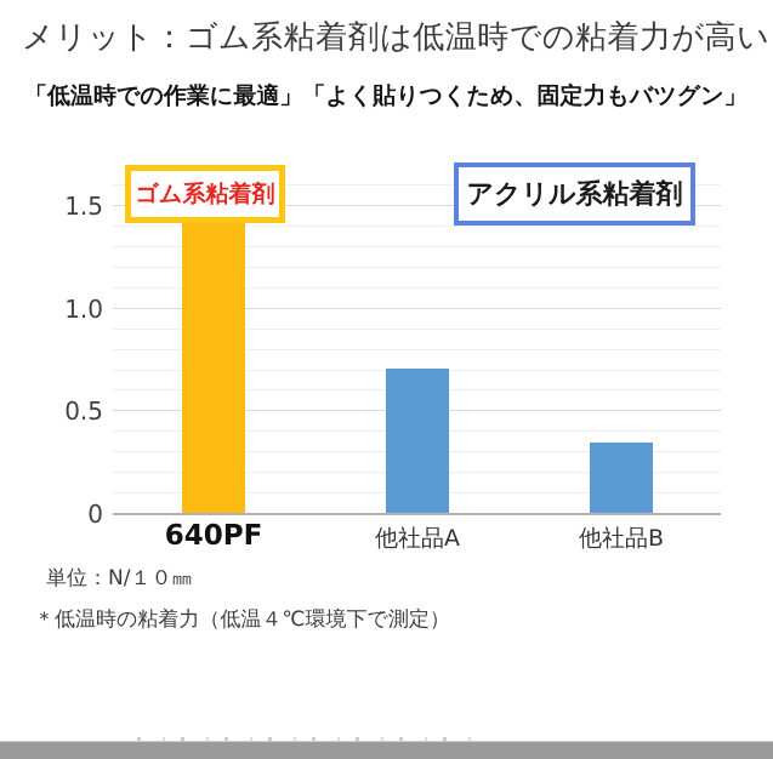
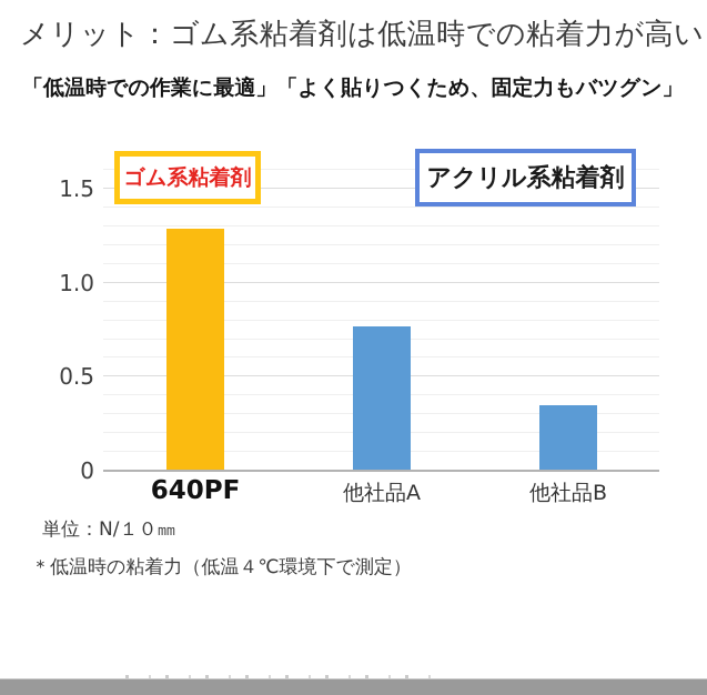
640PF: 1.51 -> 1.28
他社品A: 0.70 -> 0.76
